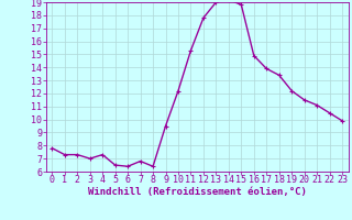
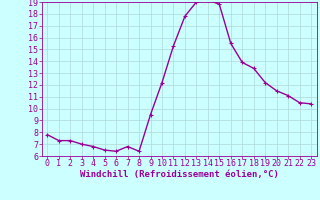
4: 7.3 -> 6.8
16: 14.9 -> 15.5
23: 9.9 -> 10.4
